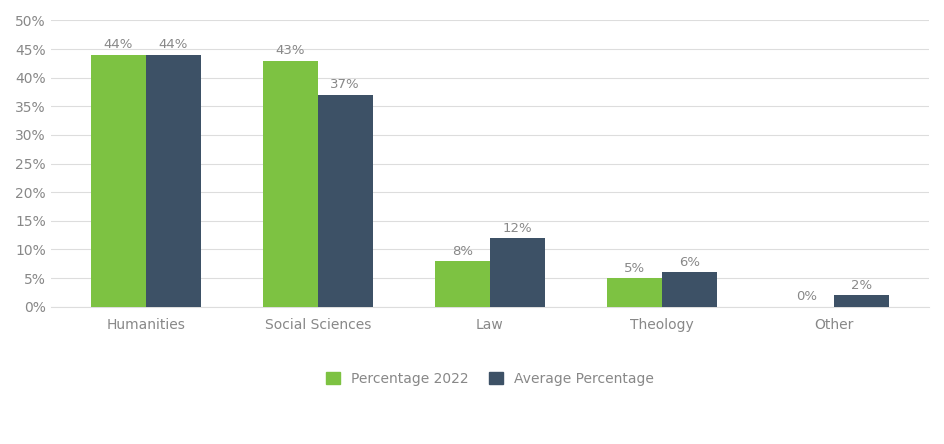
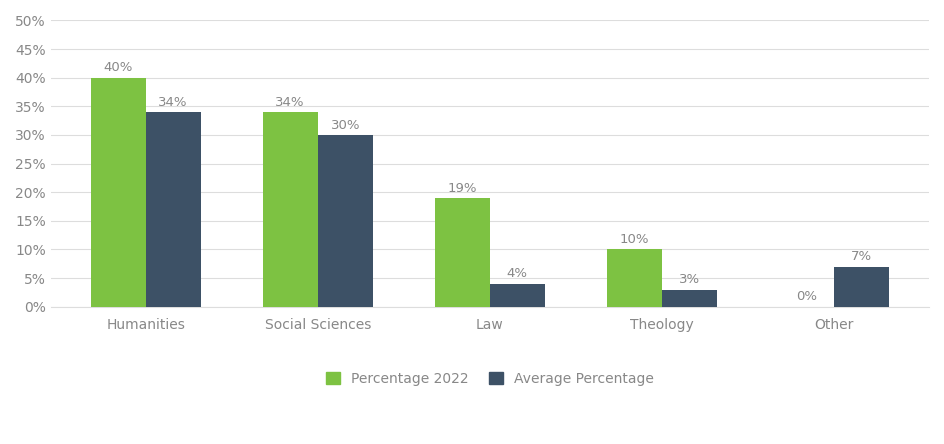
Percentage 2022/Humanities: 44% -> 40%
Average Percentage/Humanities: 44% -> 34%
Percentage 2022/Social Sciences: 43% -> 34%
Average Percentage/Social Sciences: 37% -> 30%
Percentage 2022/Law: 8% -> 19%
Average Percentage/Law: 12% -> 4%
Percentage 2022/Theology: 5% -> 10%
Average Percentage/Theology: 6% -> 3%
Average Percentage/Other: 2% -> 7%
